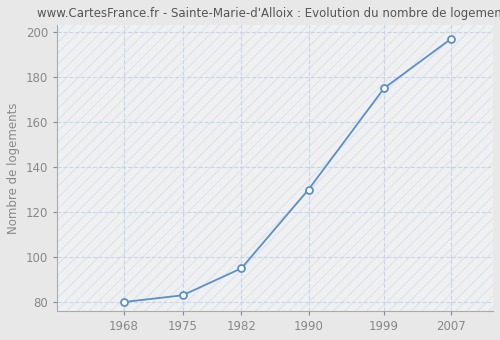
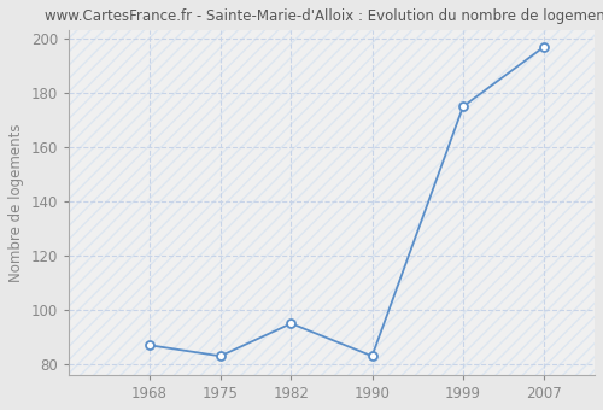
1968: 80 -> 87
1990: 130 -> 83
